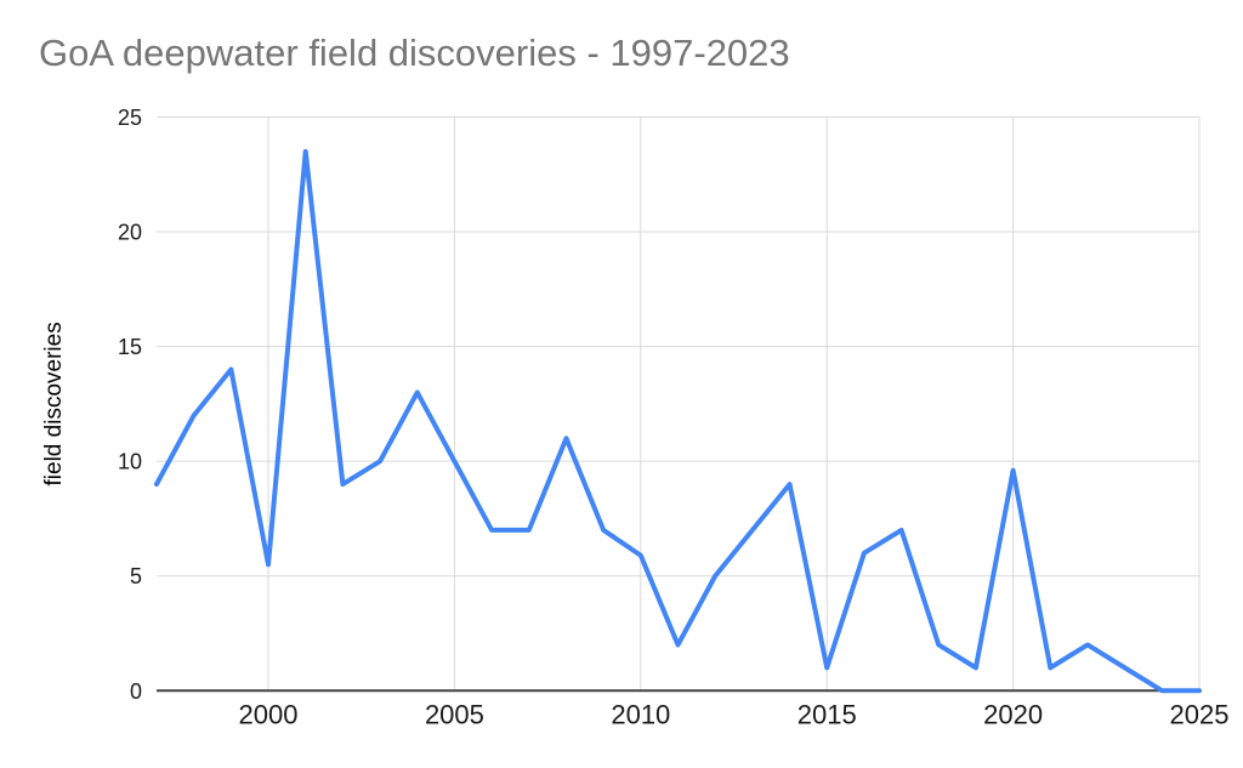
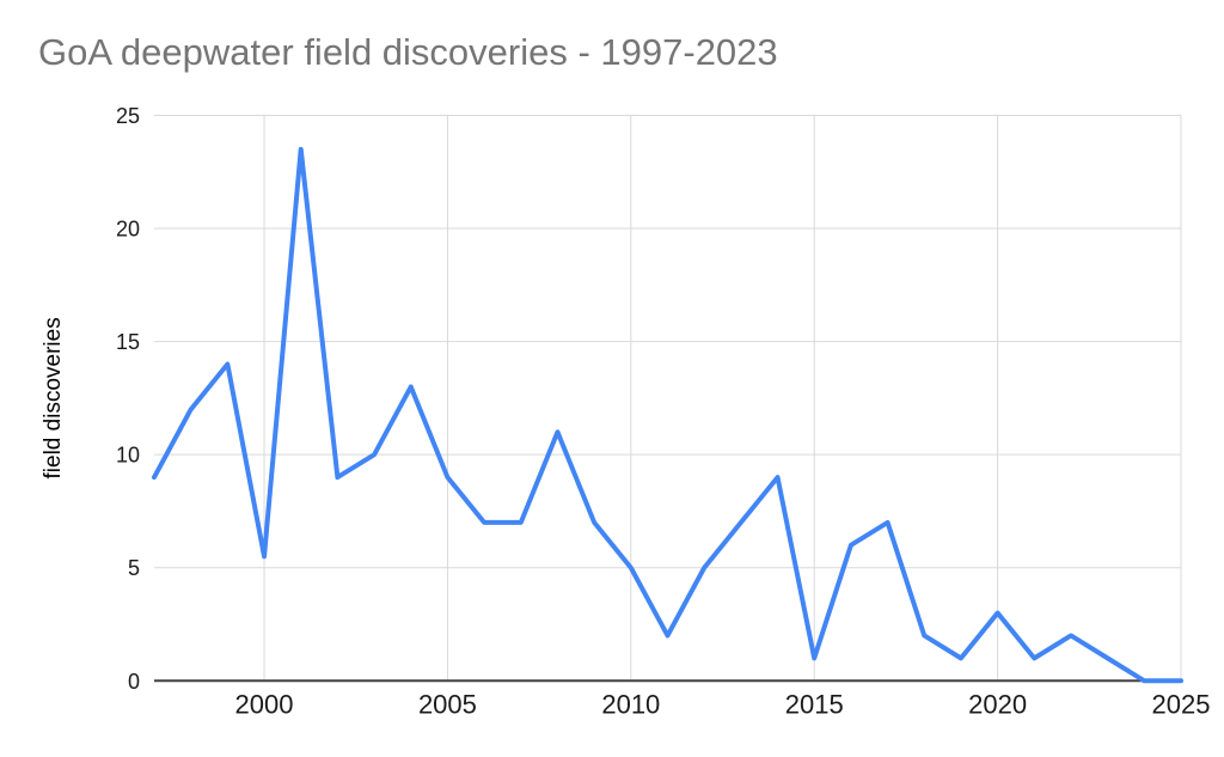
2005: 10.0 -> 9.0
2010: 5.9 -> 5.0
2020: 9.6 -> 3.0
